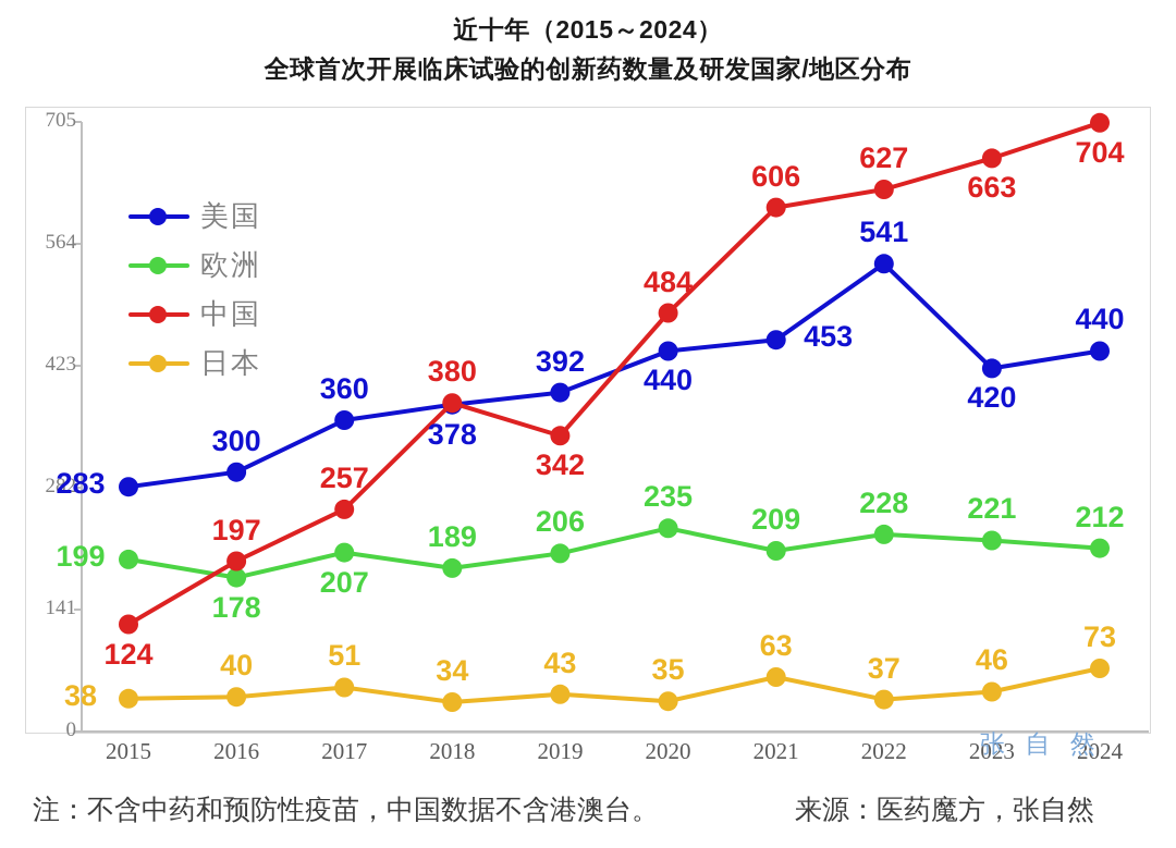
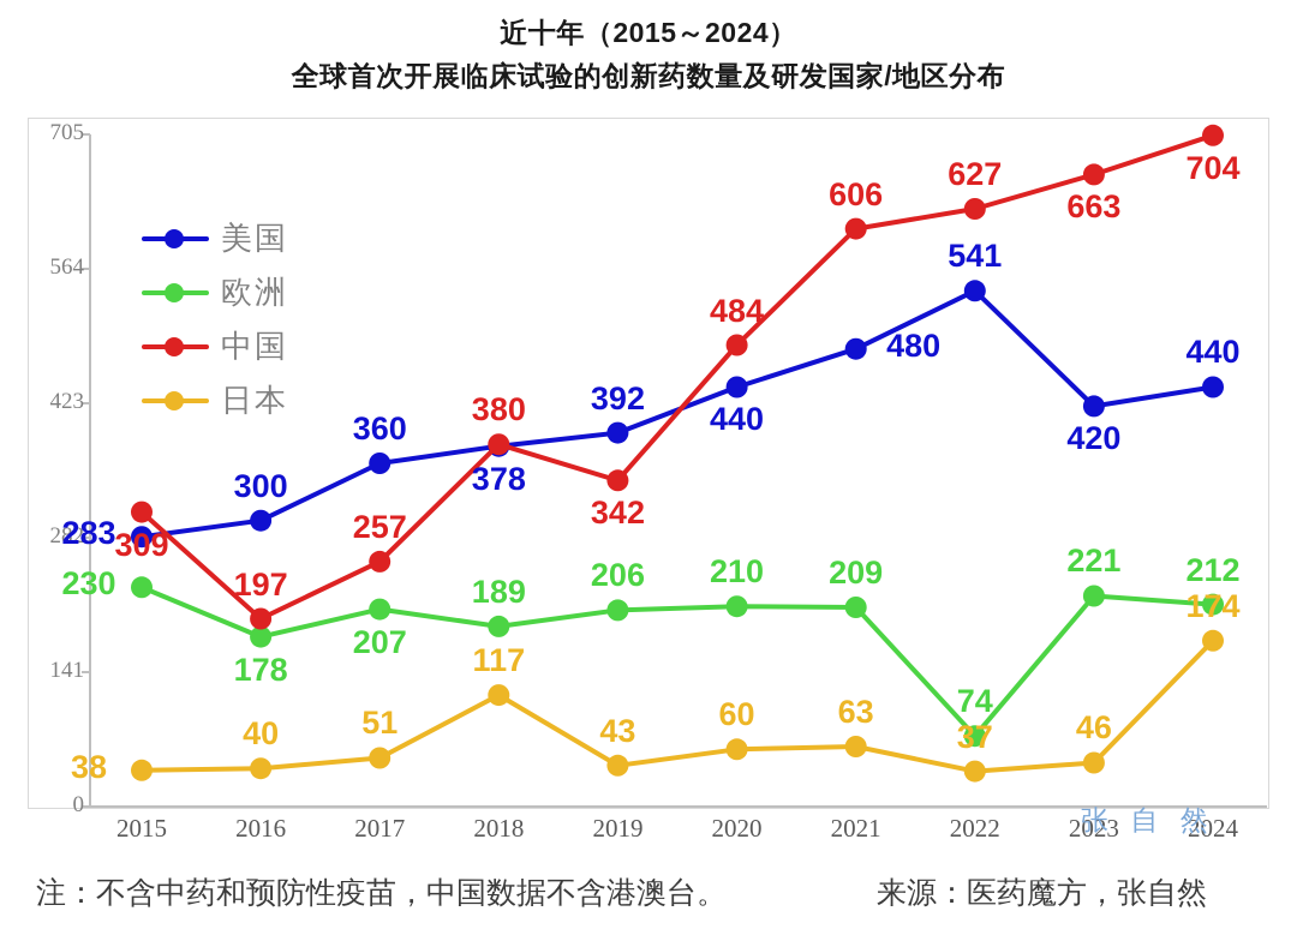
欧洲/2015: 199 -> 230
中国/2015: 124 -> 309
日本/2018: 34 -> 117
欧洲/2020: 235 -> 210
日本/2020: 35 -> 60
美国/2021: 453 -> 480
欧洲/2022: 228 -> 74
日本/2024: 73 -> 174
